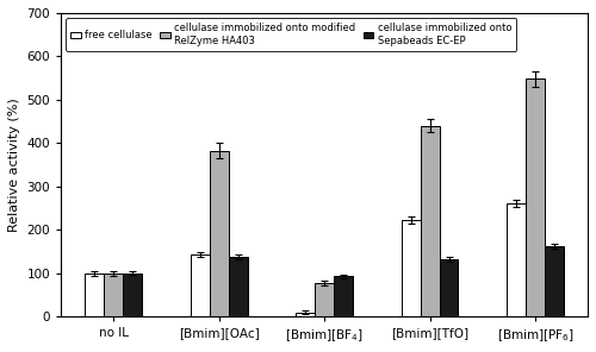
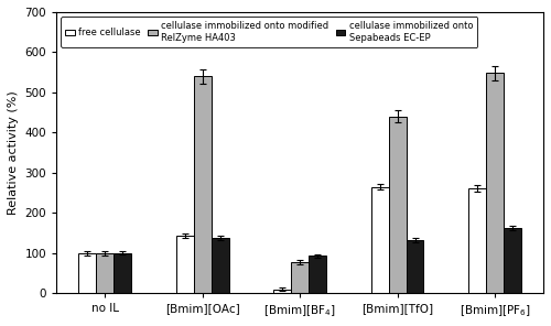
cellulase immobilized onto modified RelZyme HA403/[Bmim][OAc]: 382 -> 540
free cellulase/[Bmim][TfO]: 222 -> 265
